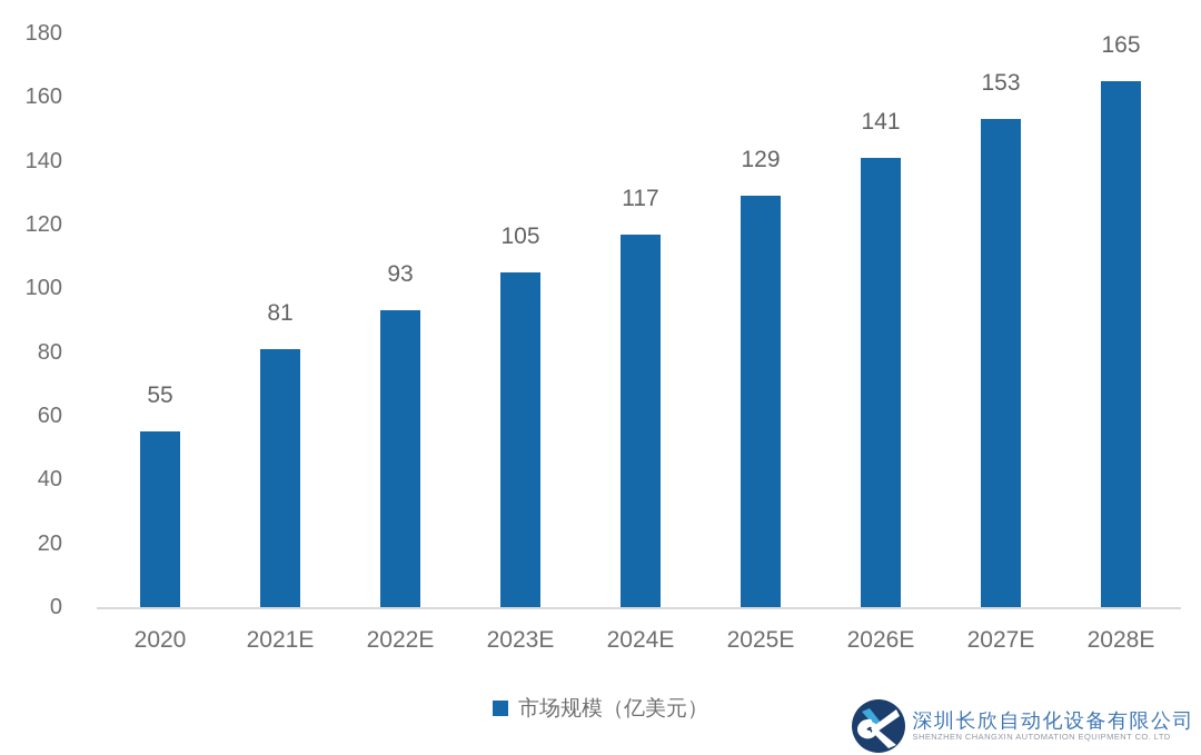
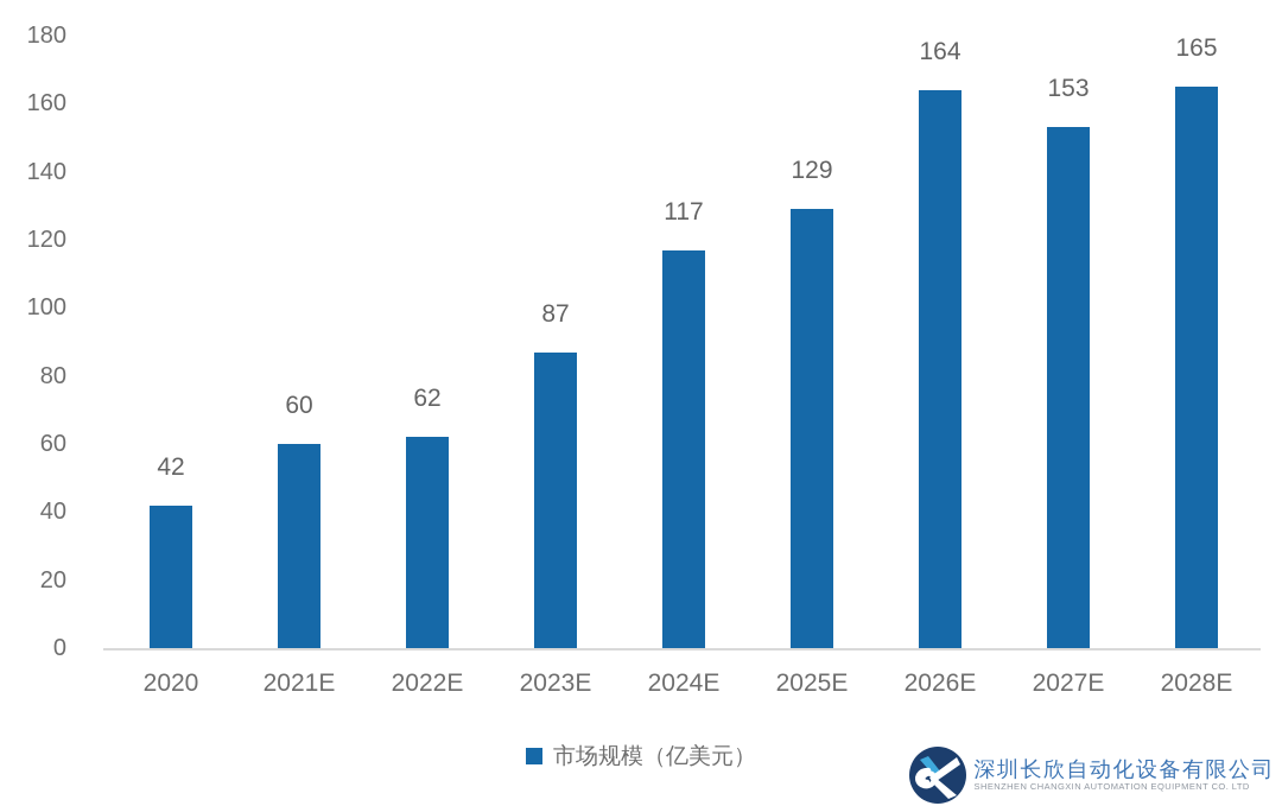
2020: 55 -> 42
2021E: 81 -> 60
2022E: 93 -> 62
2023E: 105 -> 87
2026E: 141 -> 164
